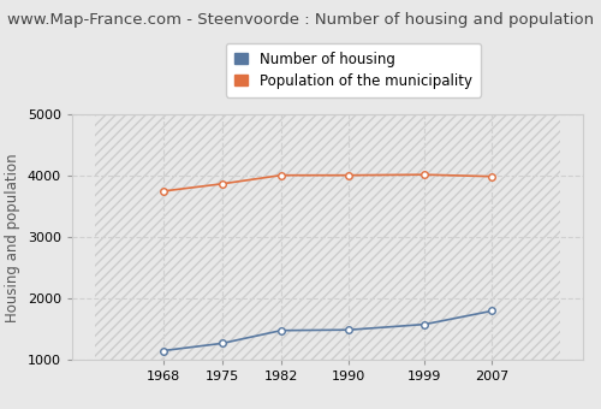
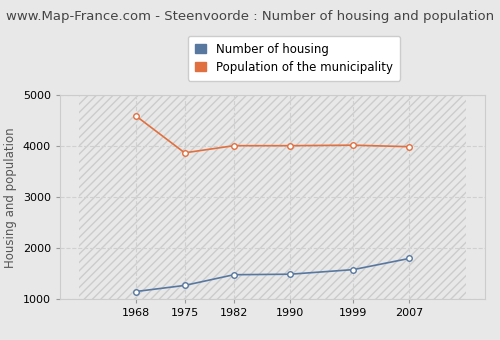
Population of the municipality/1968: 3750 -> 4600
